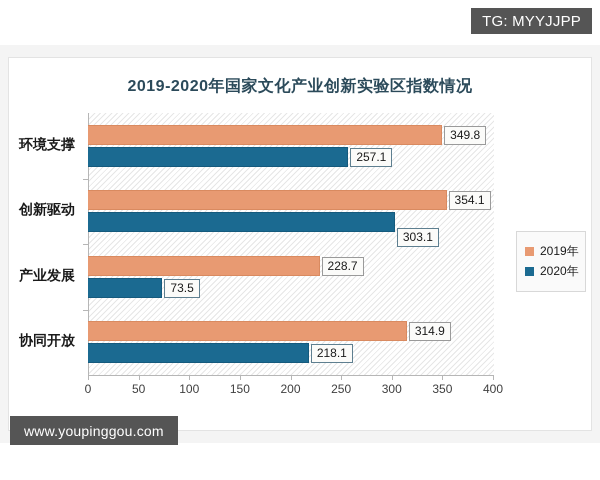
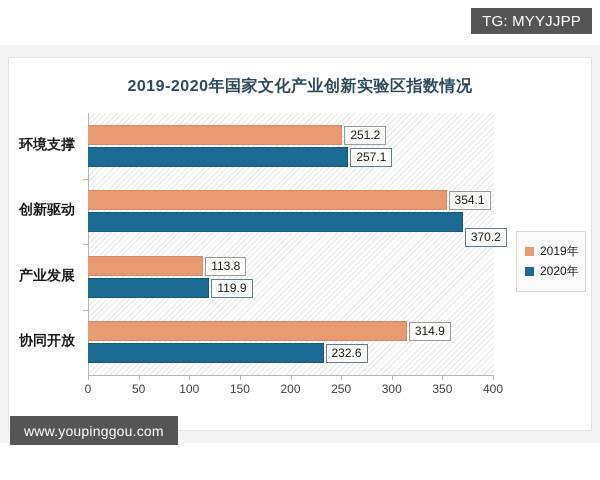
2019年/环境支撑: 349.8 -> 251.2
2020年/创新驱动: 303.1 -> 370.2
2019年/产业发展: 228.7 -> 113.8
2020年/产业发展: 73.5 -> 119.9
2020年/协同开放: 218.1 -> 232.6
